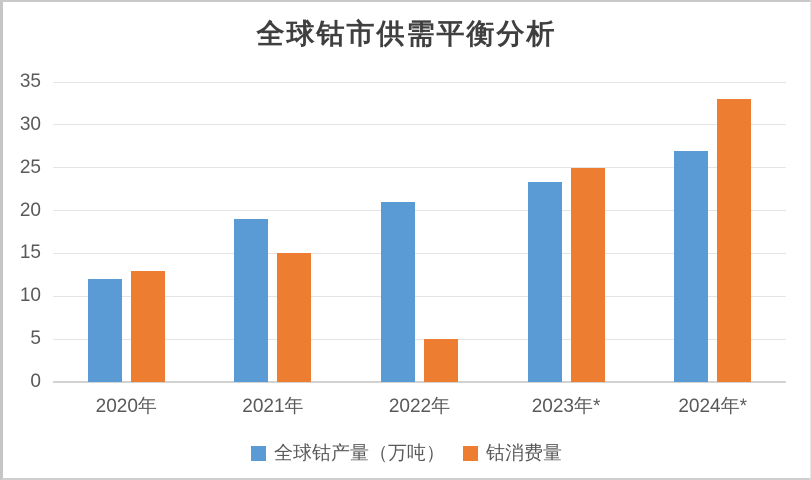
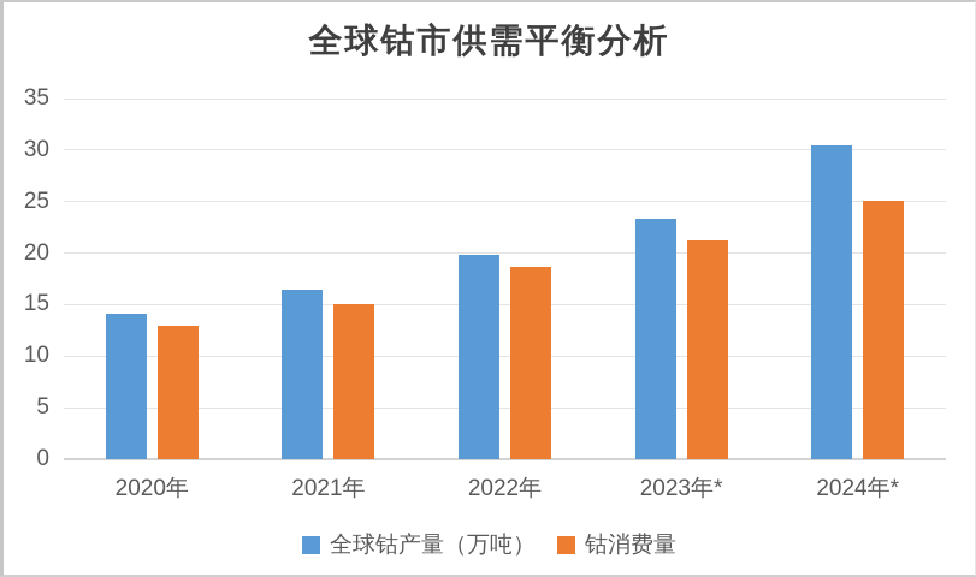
全球钴产量（万吨）/2020年: 12 -> 14
全球钴产量（万吨）/2021年: 19 -> 16
全球钴产量（万吨）/2022年: 21 -> 20
钴消费量/2022年: 5 -> 19
钴消费量/2023年*: 25 -> 21
全球钴产量（万吨）/2024年*: 27 -> 30
钴消费量/2024年*: 33 -> 25
